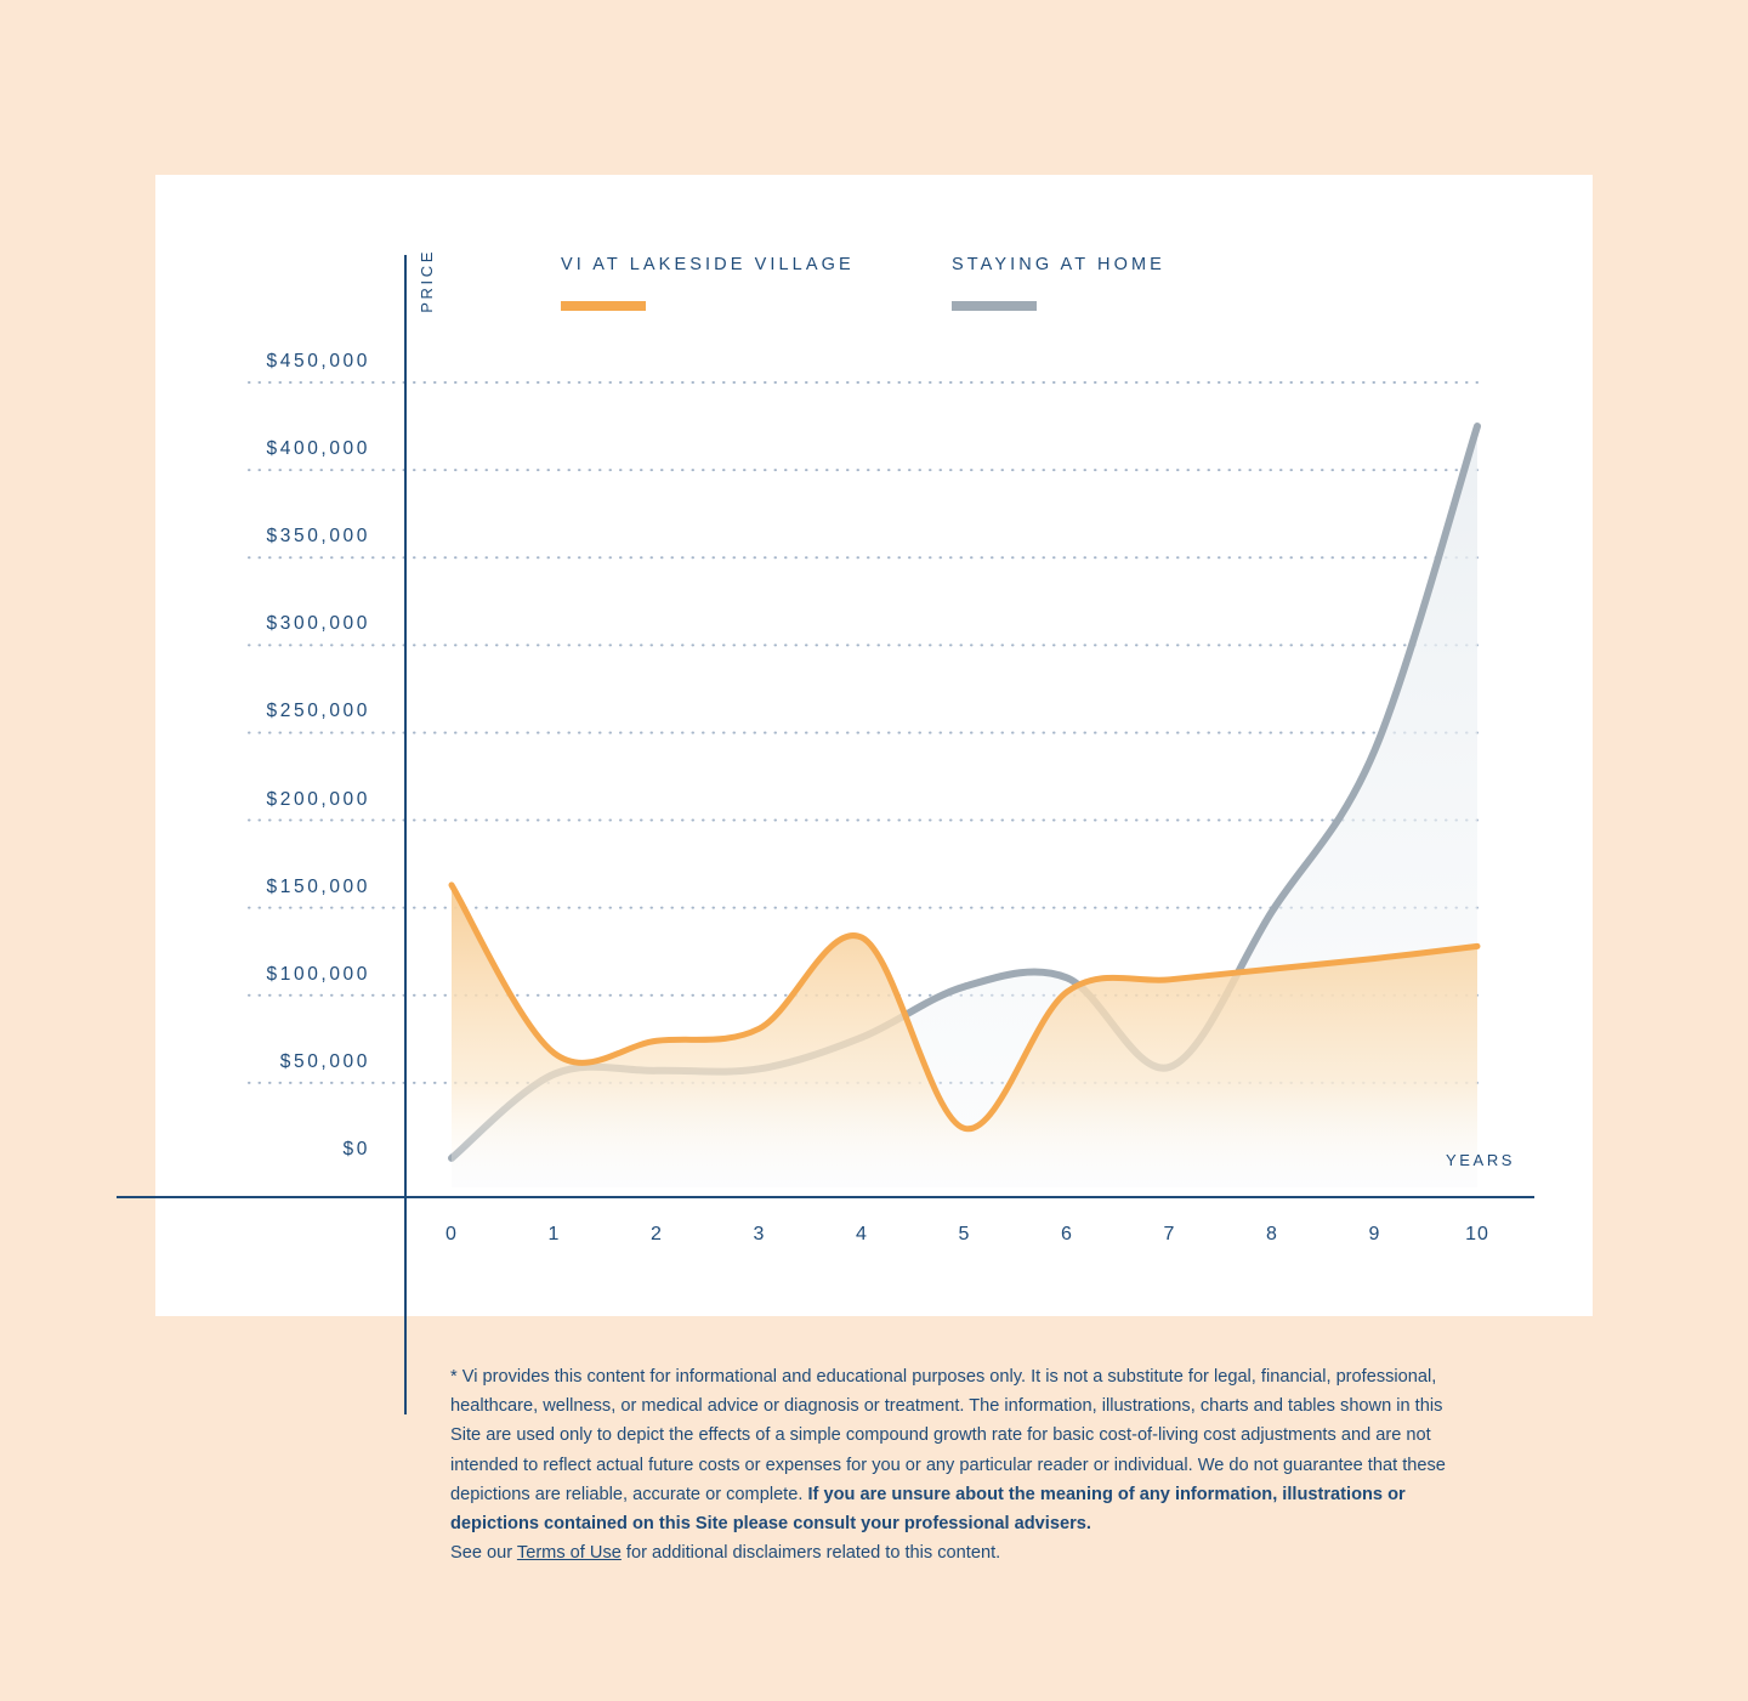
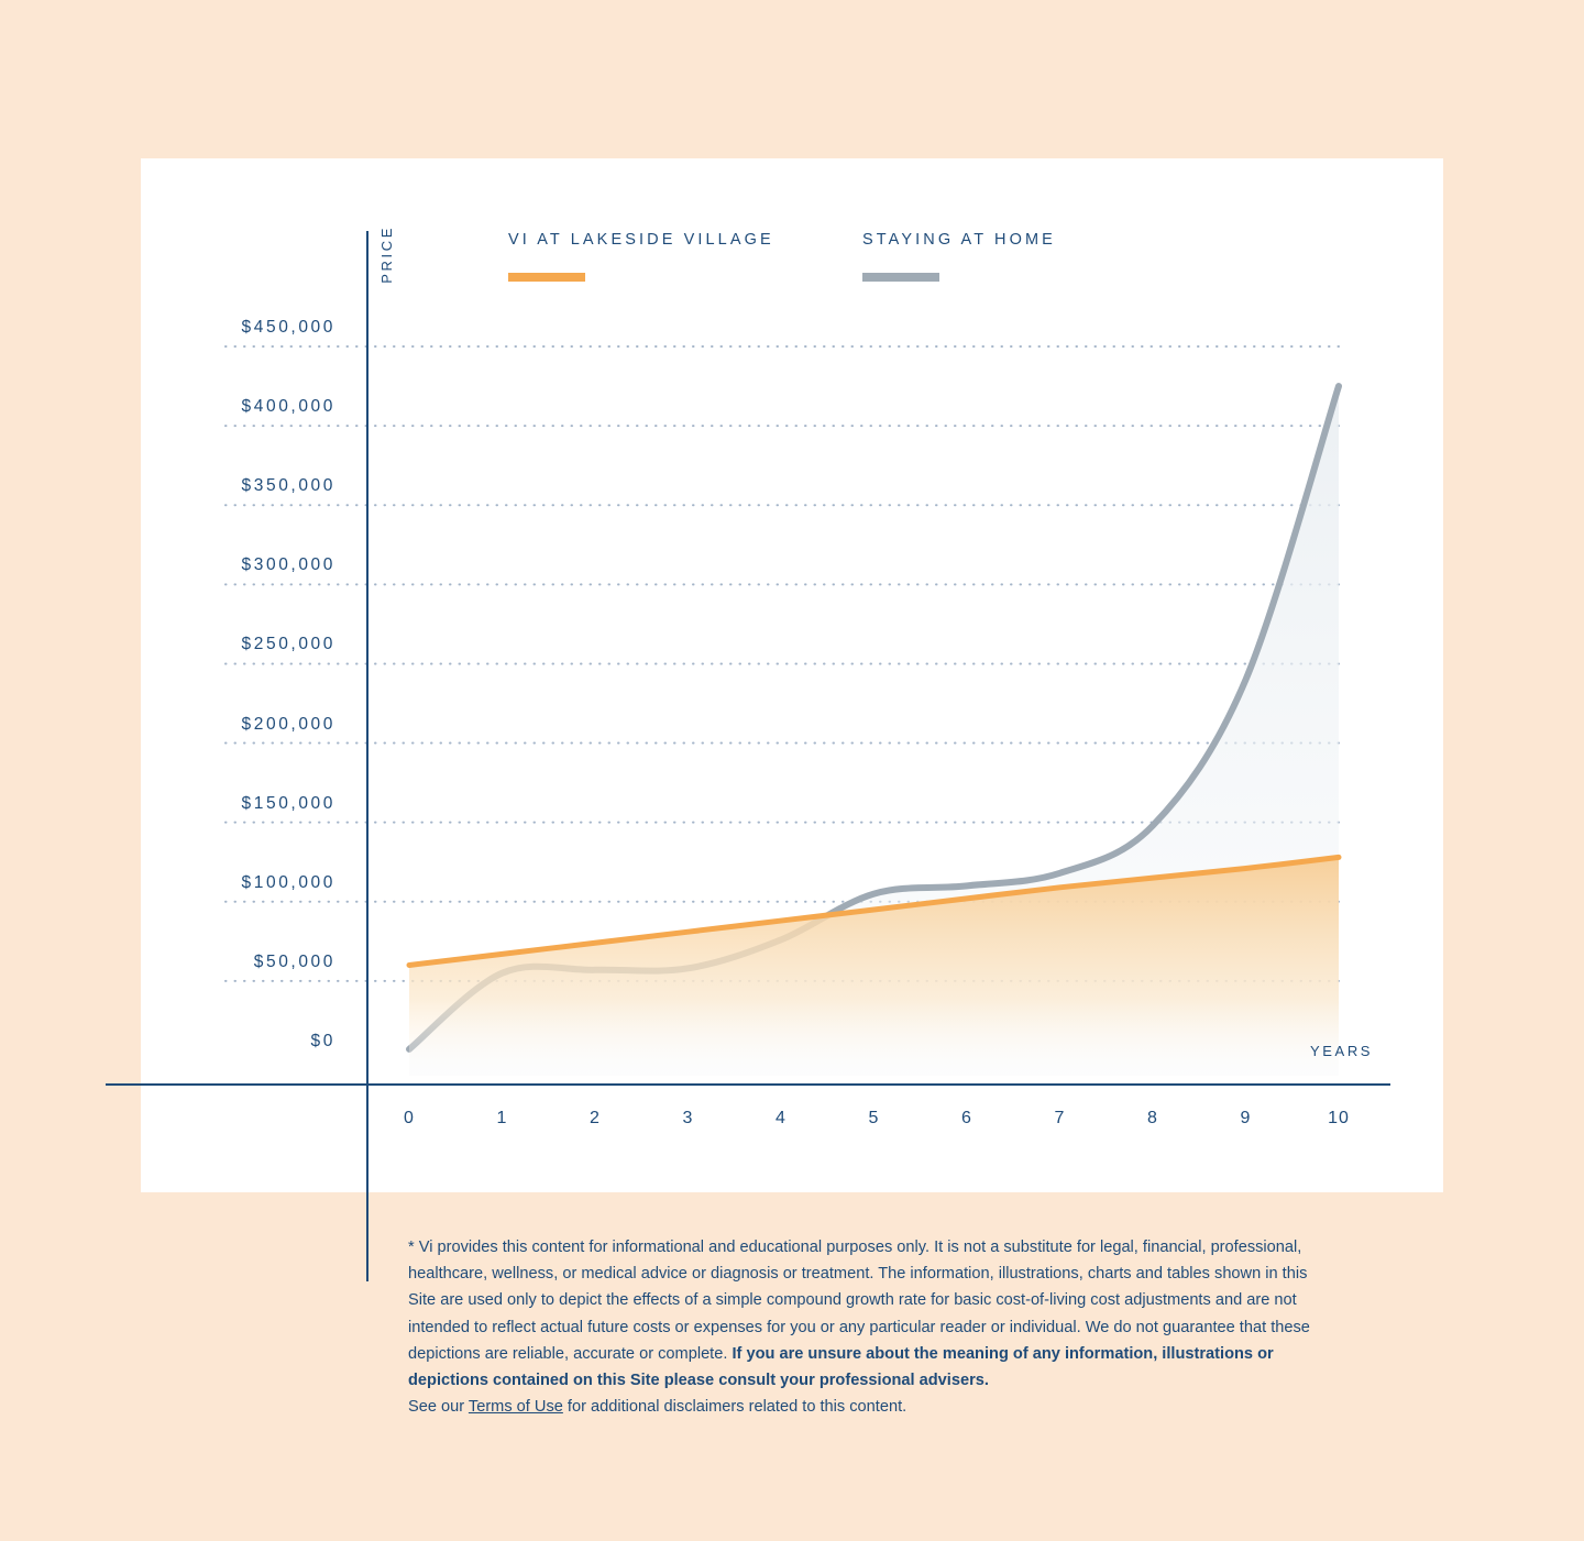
VI AT LAKESIDE VILLAGE/0: $163000 -> $60000
VI AT LAKESIDE VILLAGE/4: $133000 -> $88000
VI AT LAKESIDE VILLAGE/5: $24000 -> $95000
STAYING AT HOME/7: $59000 -> $118000
